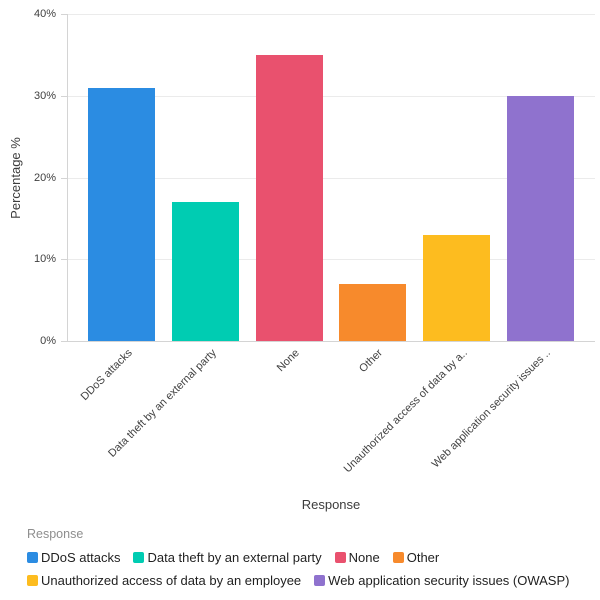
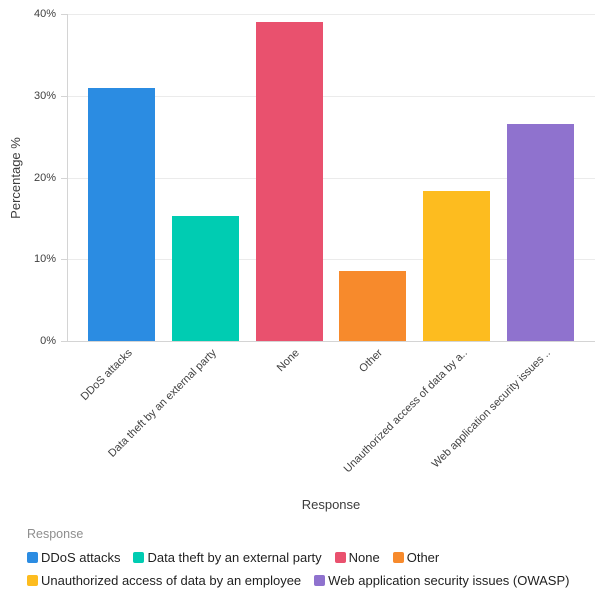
Data theft by an external party: 17% -> 15%
None: 35% -> 39%
Other: 7% -> 9%
Unauthorized access of data by an employee: 13% -> 18%
Web application security issues (OWASP): 30% -> 26%
